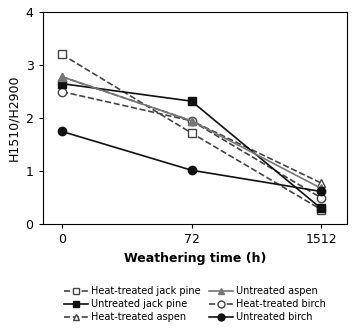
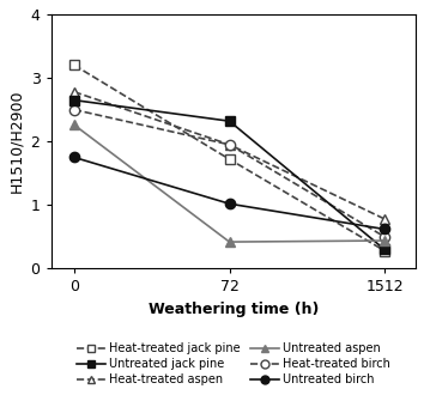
Untreated aspen/0: 2.78 -> 2.26
Untreated aspen/72: 1.95 -> 0.42
Untreated aspen/1512: 0.68 -> 0.44
